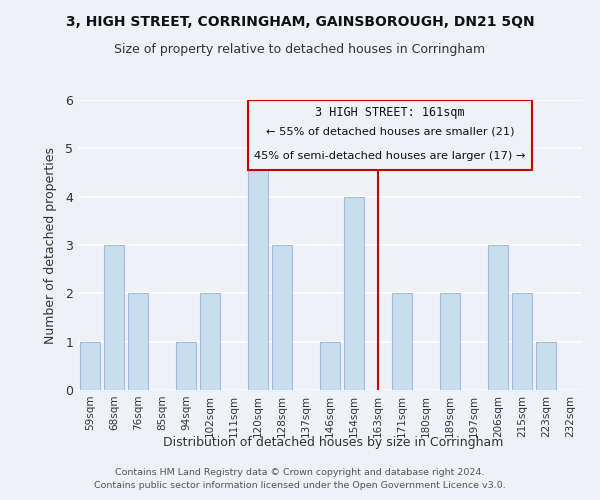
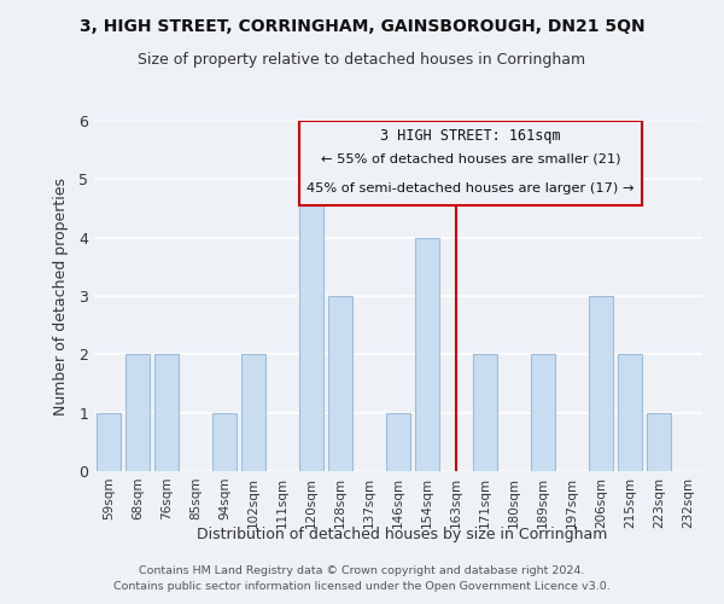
68sqm: 3 -> 2
